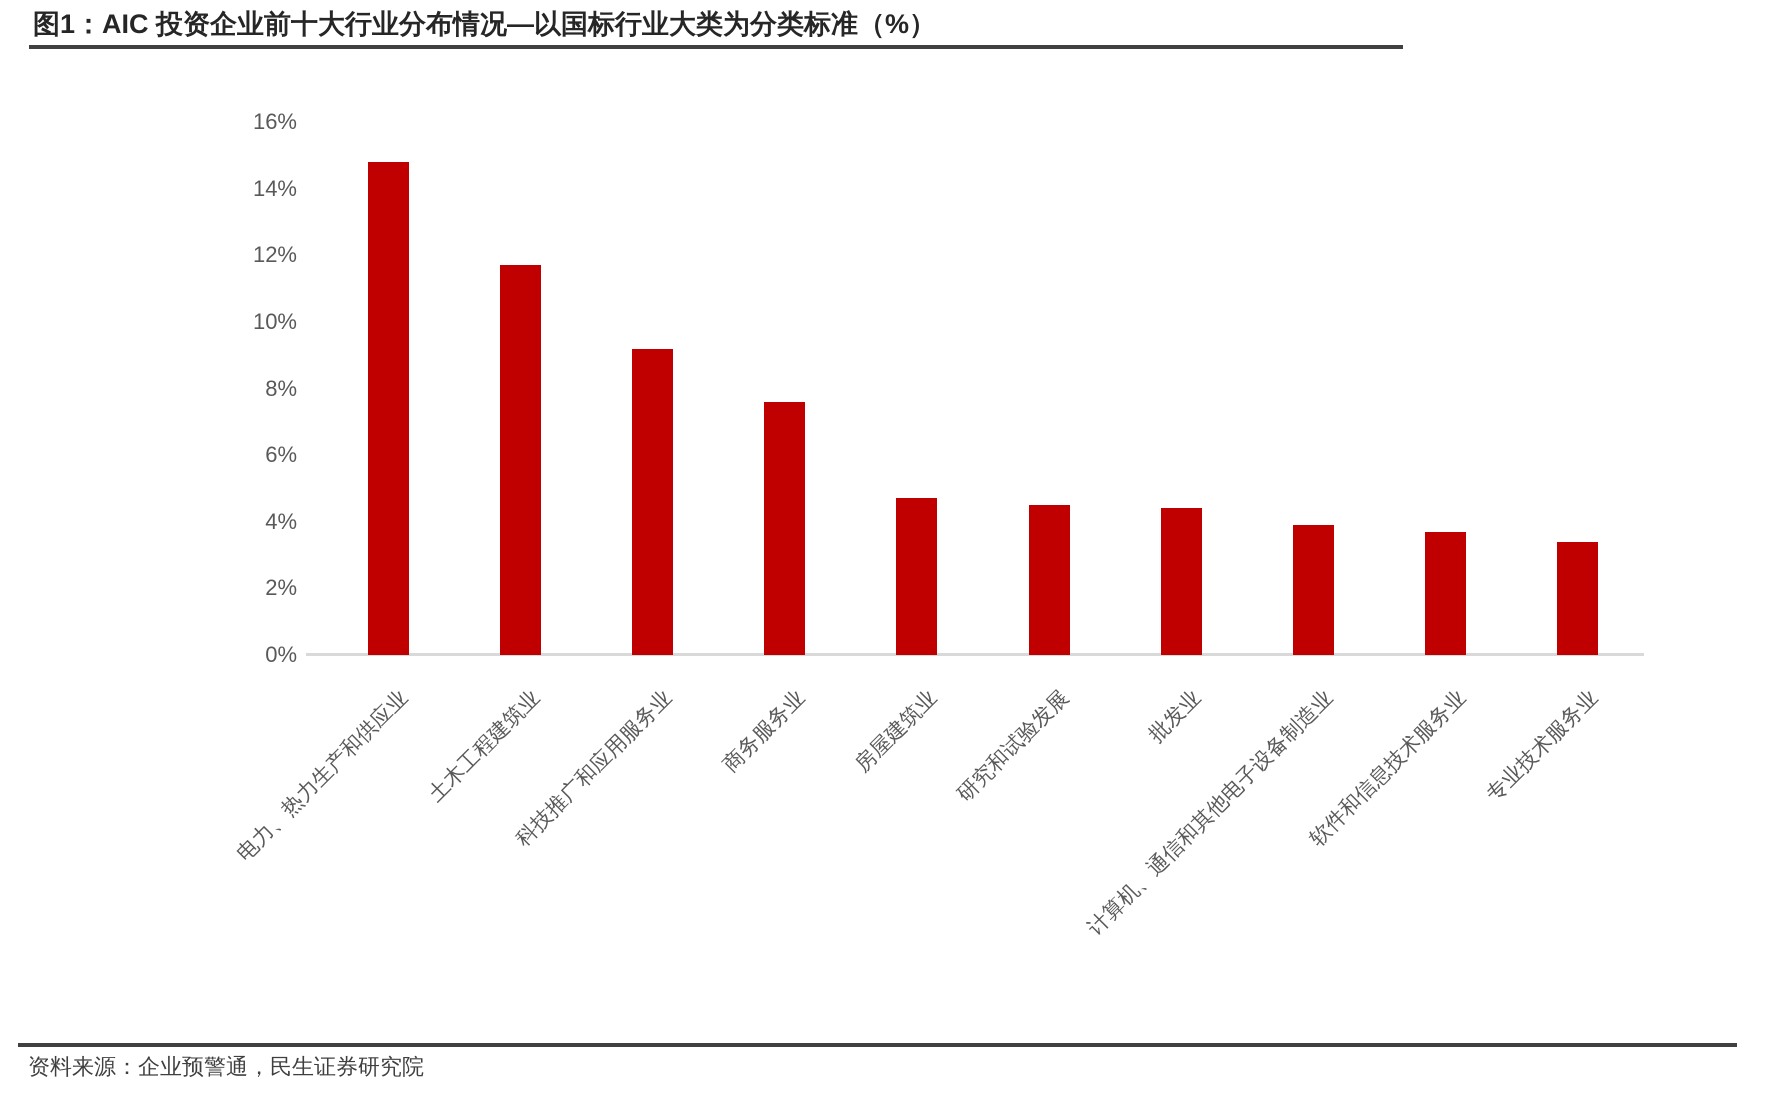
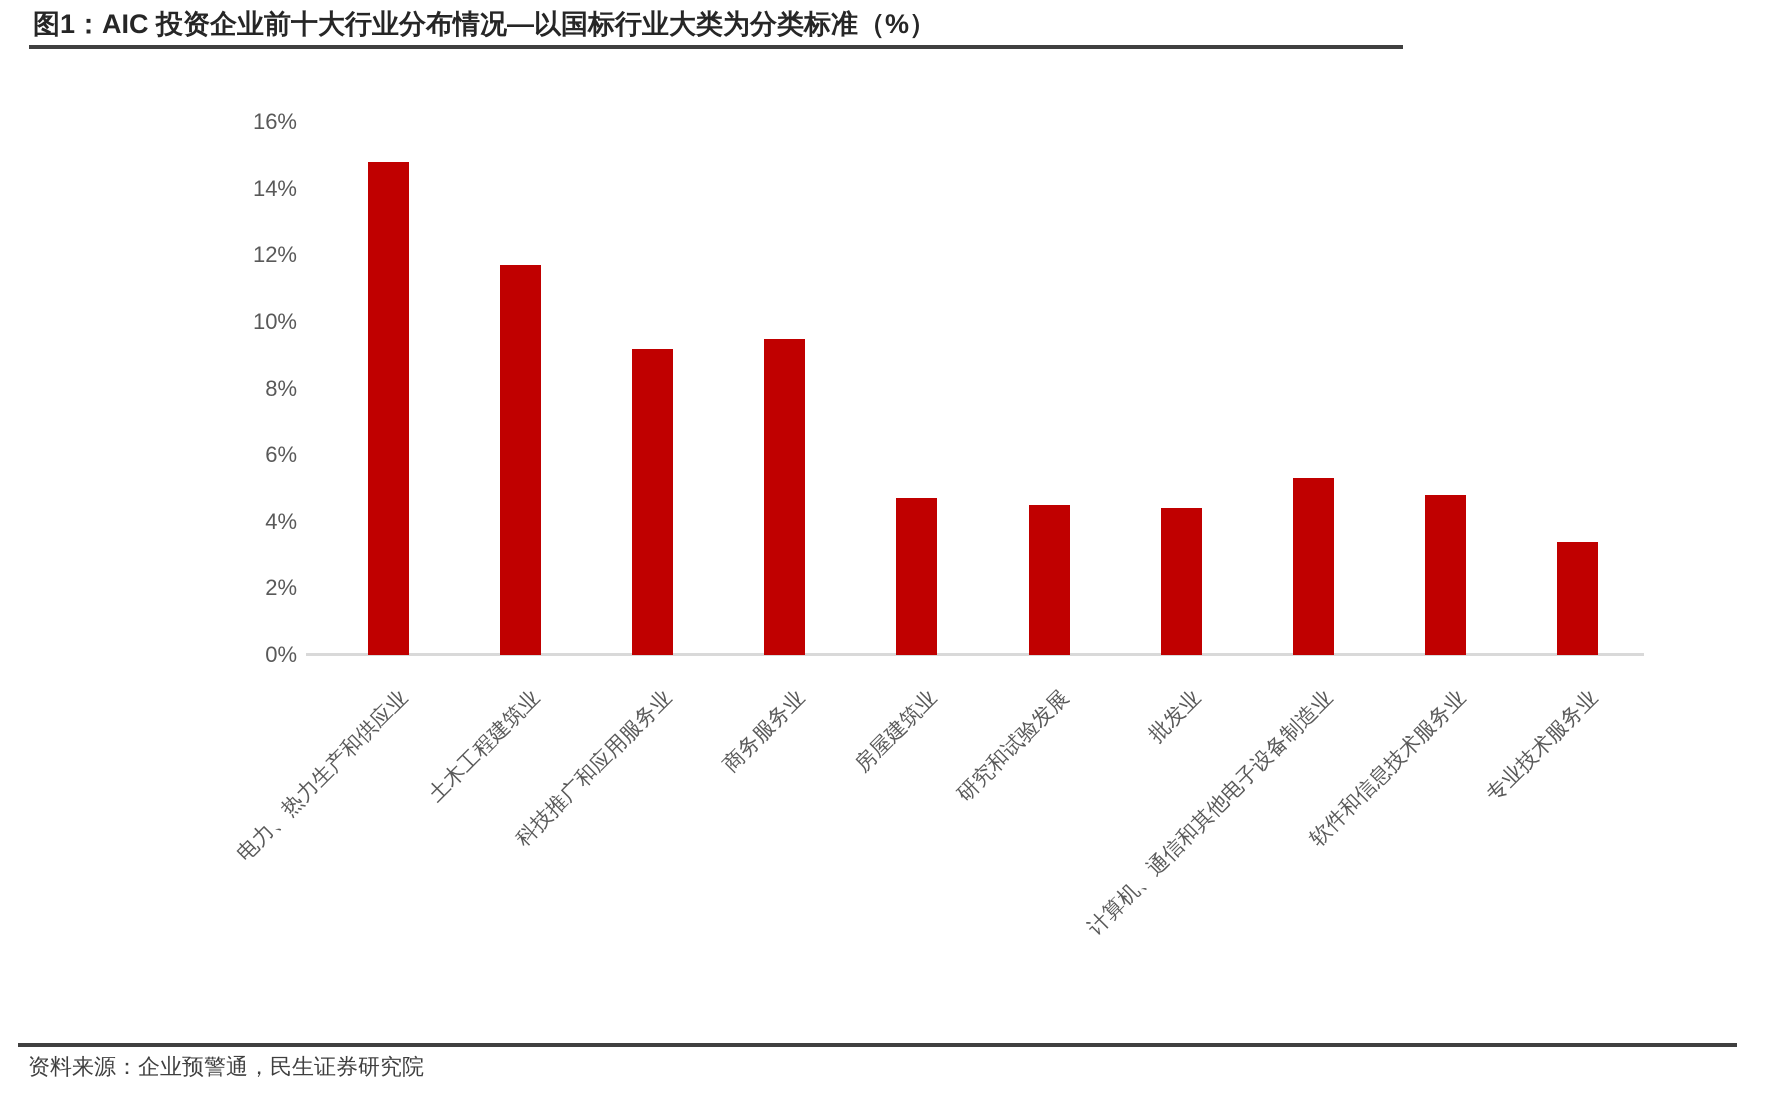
商务服务业: 7.6% -> 9.5%
计算机、通信和其他电子设备制造业: 3.9% -> 5.3%
软件和信息技术服务业: 3.7% -> 4.8%
